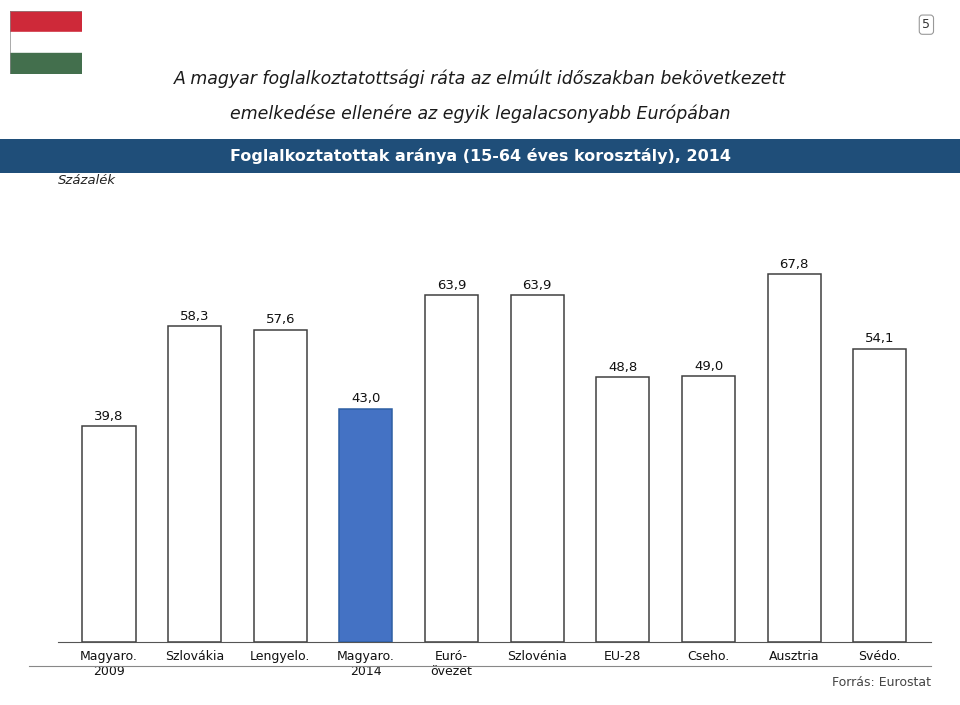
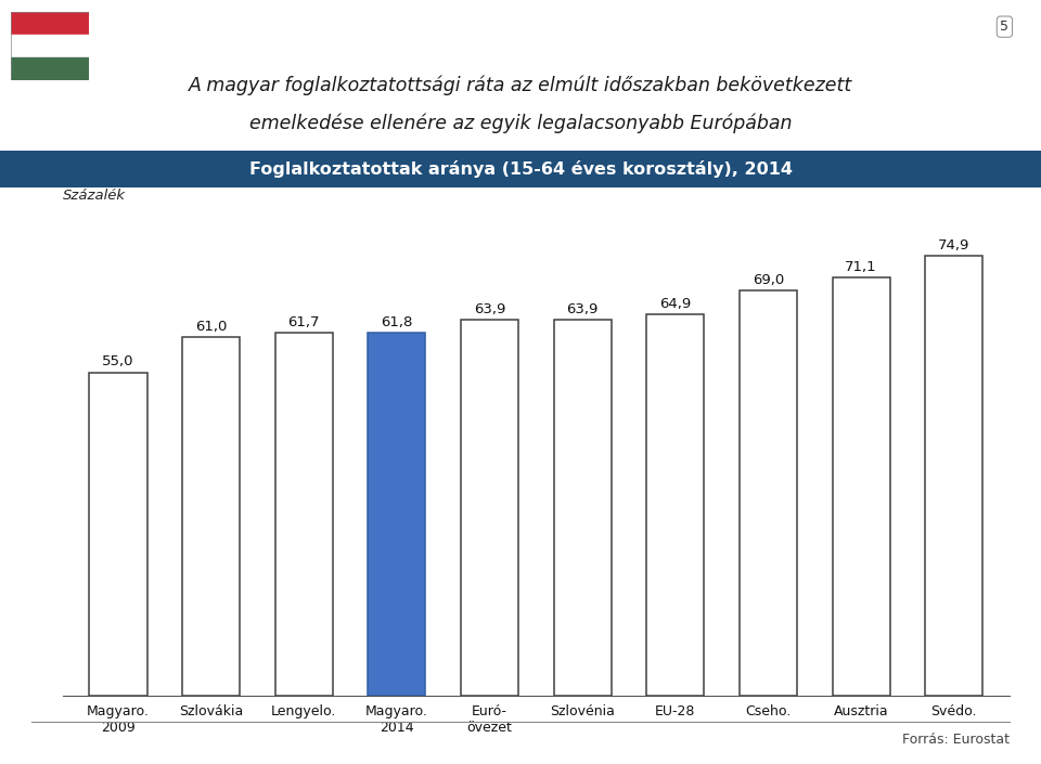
Magyaro. 2009: 39,8 -> 55,0
Szlovákia: 58,3 -> 61,0
Lengyelo.: 57,6 -> 61,7
Magyaro. 2014: 43,0 -> 61,8
EU-28: 48,8 -> 64,9
Cseho.: 49,0 -> 69,0
Ausztria: 67,8 -> 71,1
Svédo.: 54,1 -> 74,9
